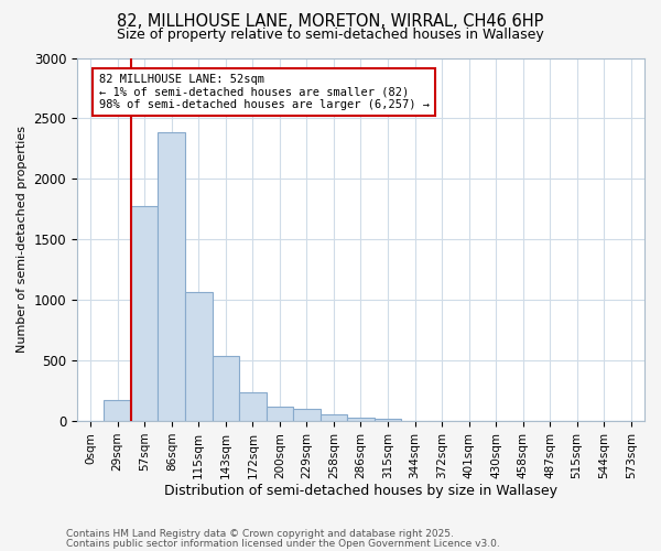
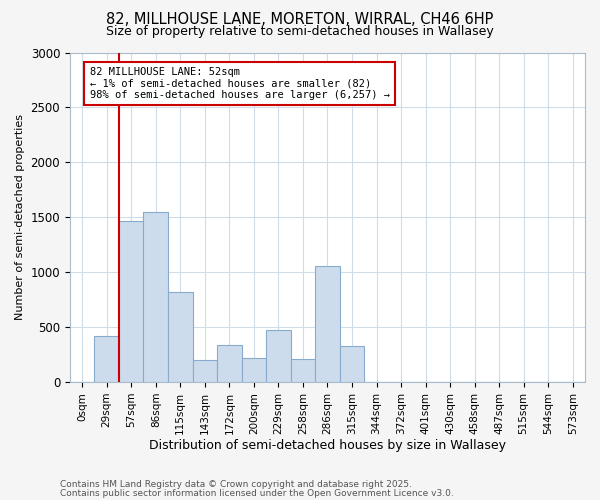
29sqm: 170 -> 420
57sqm: 1780 -> 1470
86sqm: 2390 -> 1550
115sqm: 1070 -> 820
143sqm: 540 -> 200
172sqm: 240 -> 340
200sqm: 120 -> 220
229sqm: 100 -> 470
258sqm: 60 -> 210
286sqm: 30 -> 1060
315sqm: 20 -> 330
